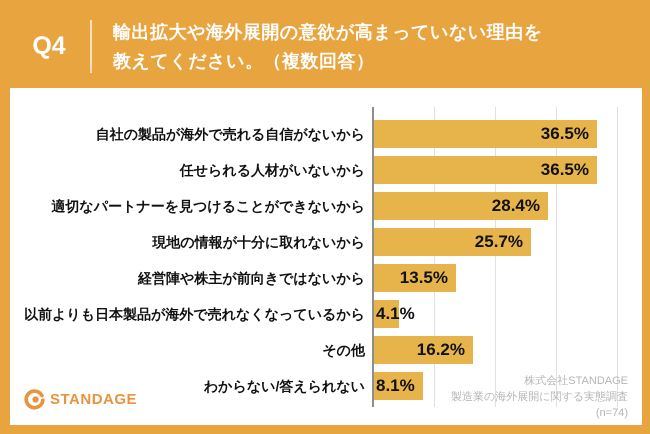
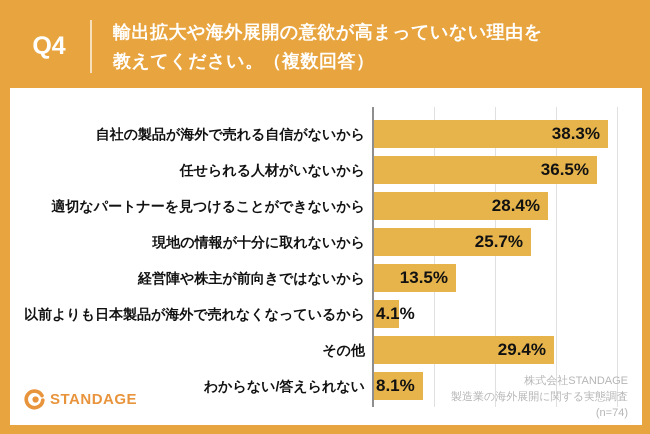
自社の製品が海外で売れる自信がないから: 36.5% -> 38.3%
その他: 16.2% -> 29.4%
